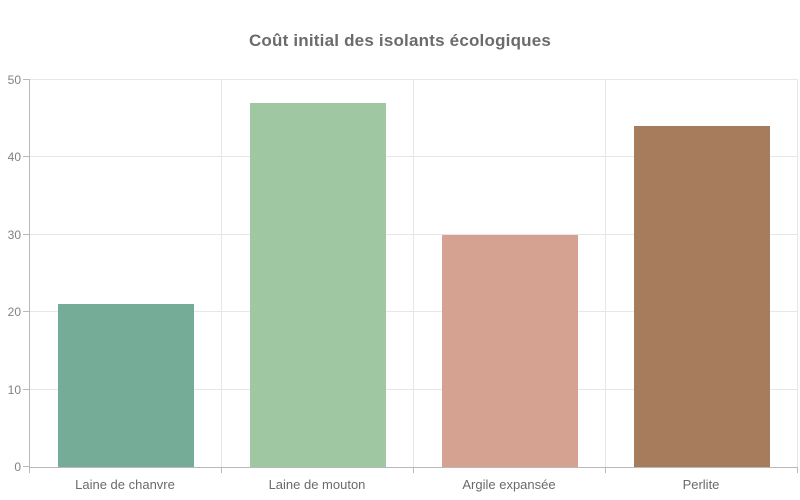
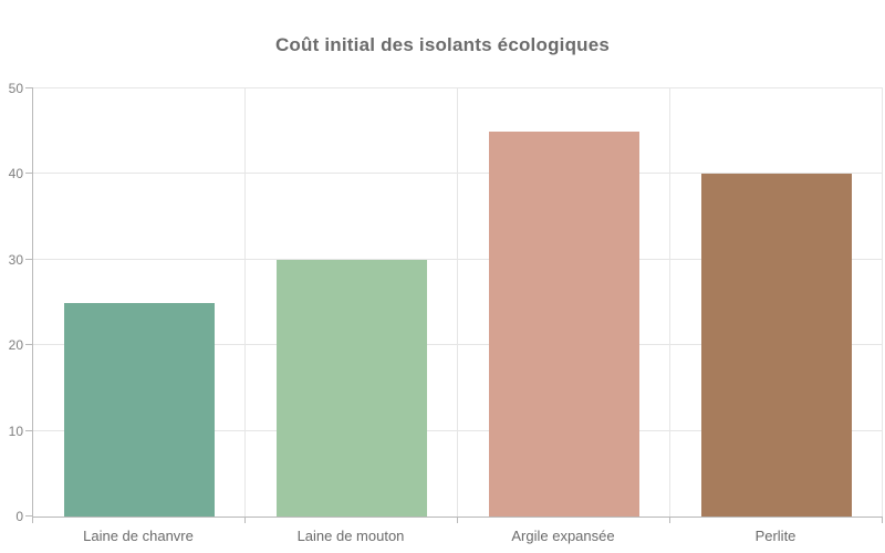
Laine de chanvre: 21 -> 25
Laine de mouton: 47 -> 30
Argile expansée: 30 -> 45
Perlite: 44 -> 40
